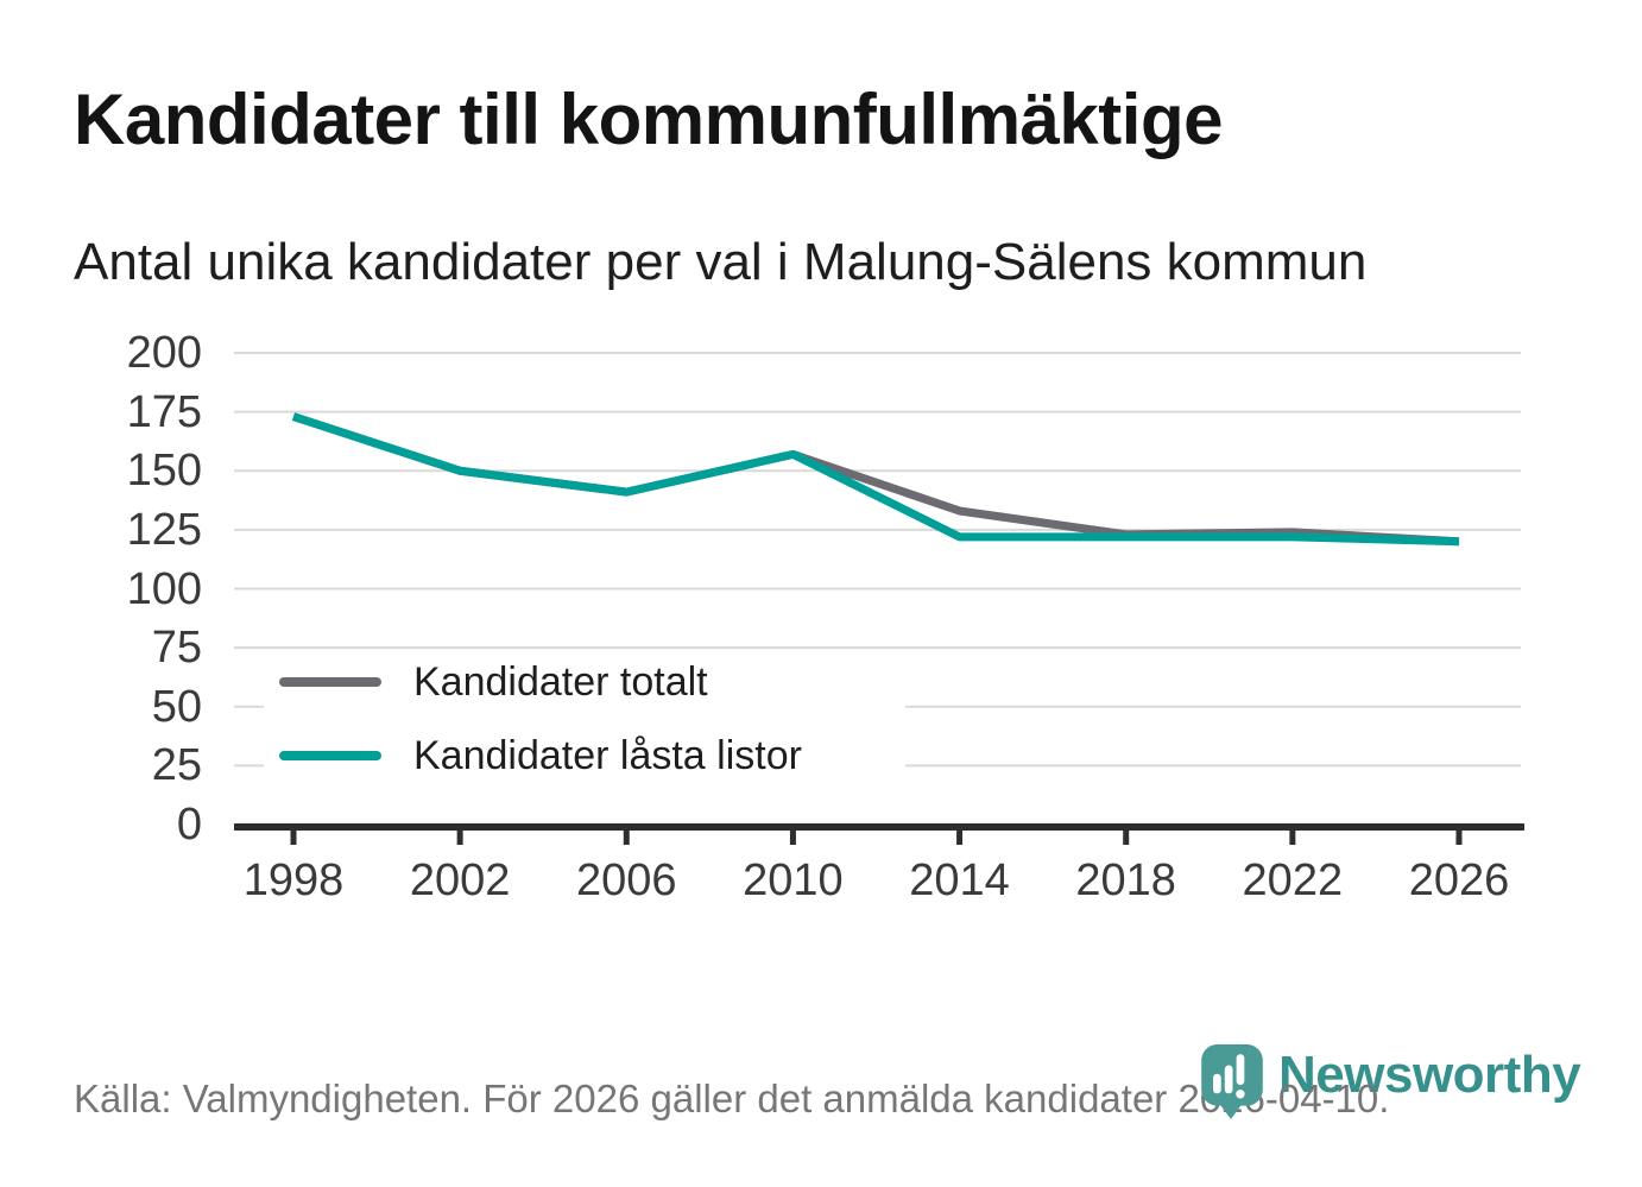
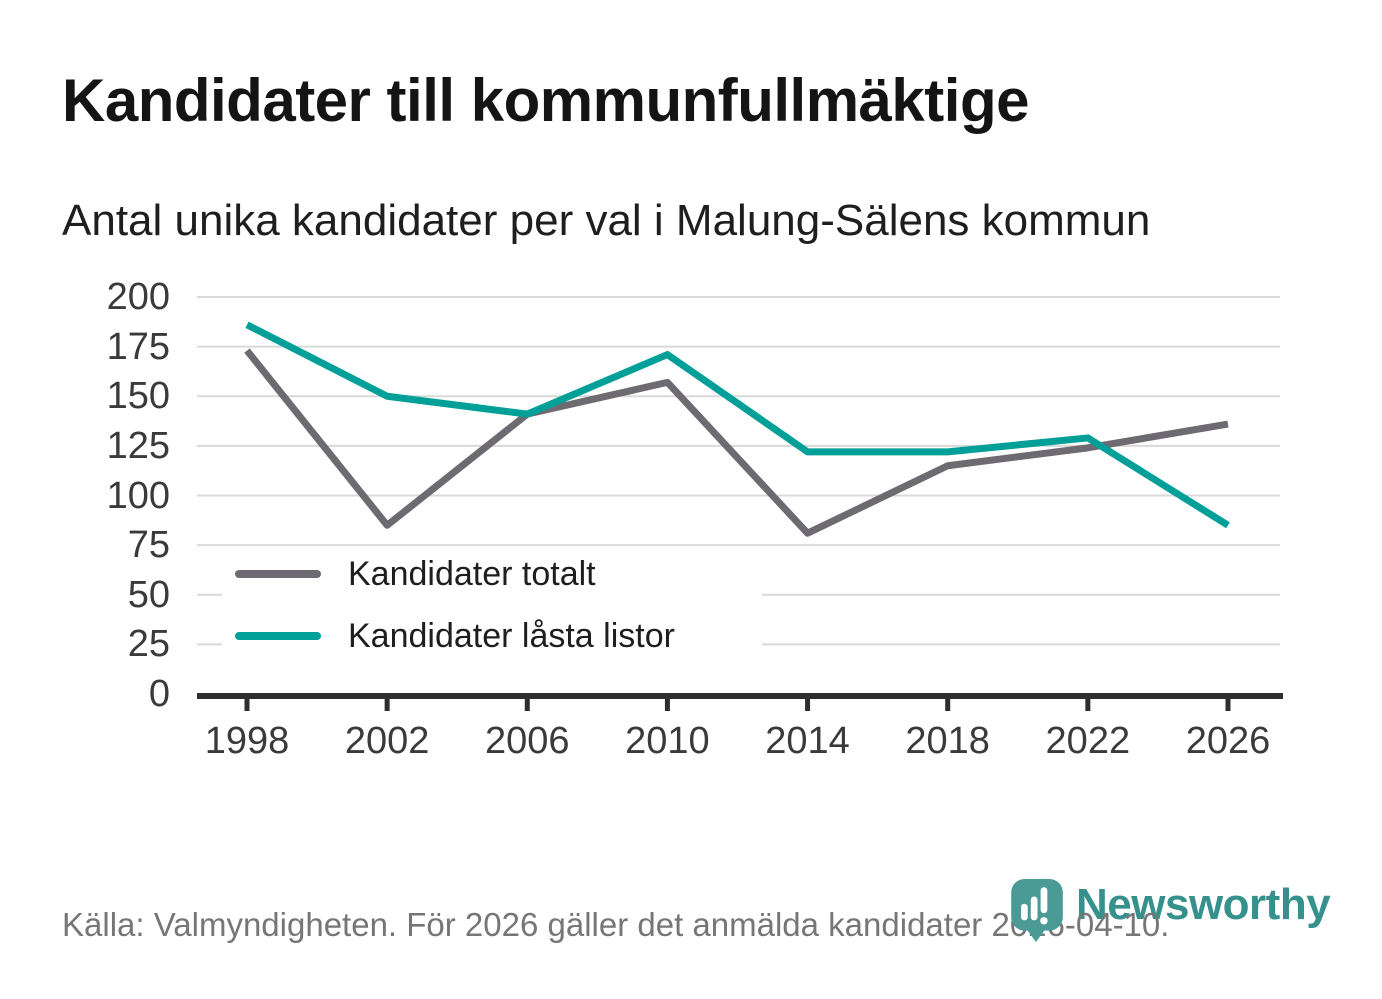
Kandidater låsta listor/1998: 173 -> 186
Kandidater totalt/2002: 150 -> 85
Kandidater låsta listor/2010: 157 -> 171
Kandidater totalt/2014: 133 -> 81
Kandidater totalt/2018: 123 -> 115
Kandidater låsta listor/2022: 122 -> 129
Kandidater totalt/2026: 120 -> 136
Kandidater låsta listor/2026: 120 -> 85
